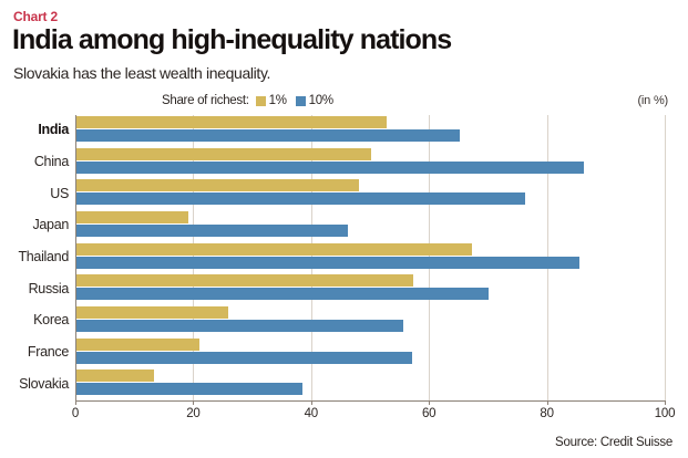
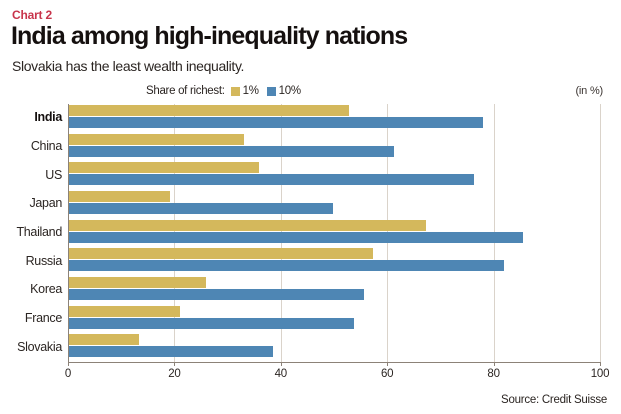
10%/India: 65 -> 78
1%/China: 50 -> 33
10%/China: 86 -> 61
1%/US: 48 -> 36
10%/Japan: 46 -> 50
10%/Russia: 70 -> 82
10%/France: 57 -> 54
